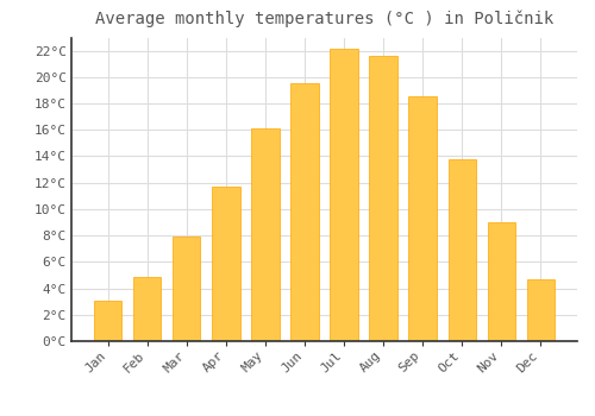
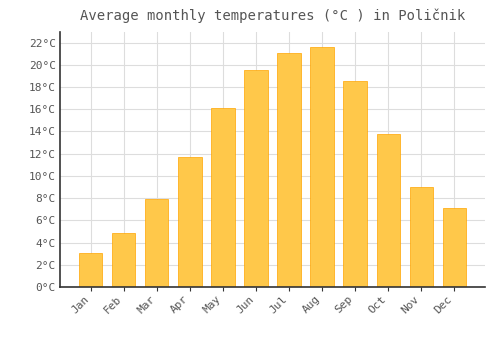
Jul: 22.1°C -> 21.1°C
Dec: 4.7°C -> 7.1°C
